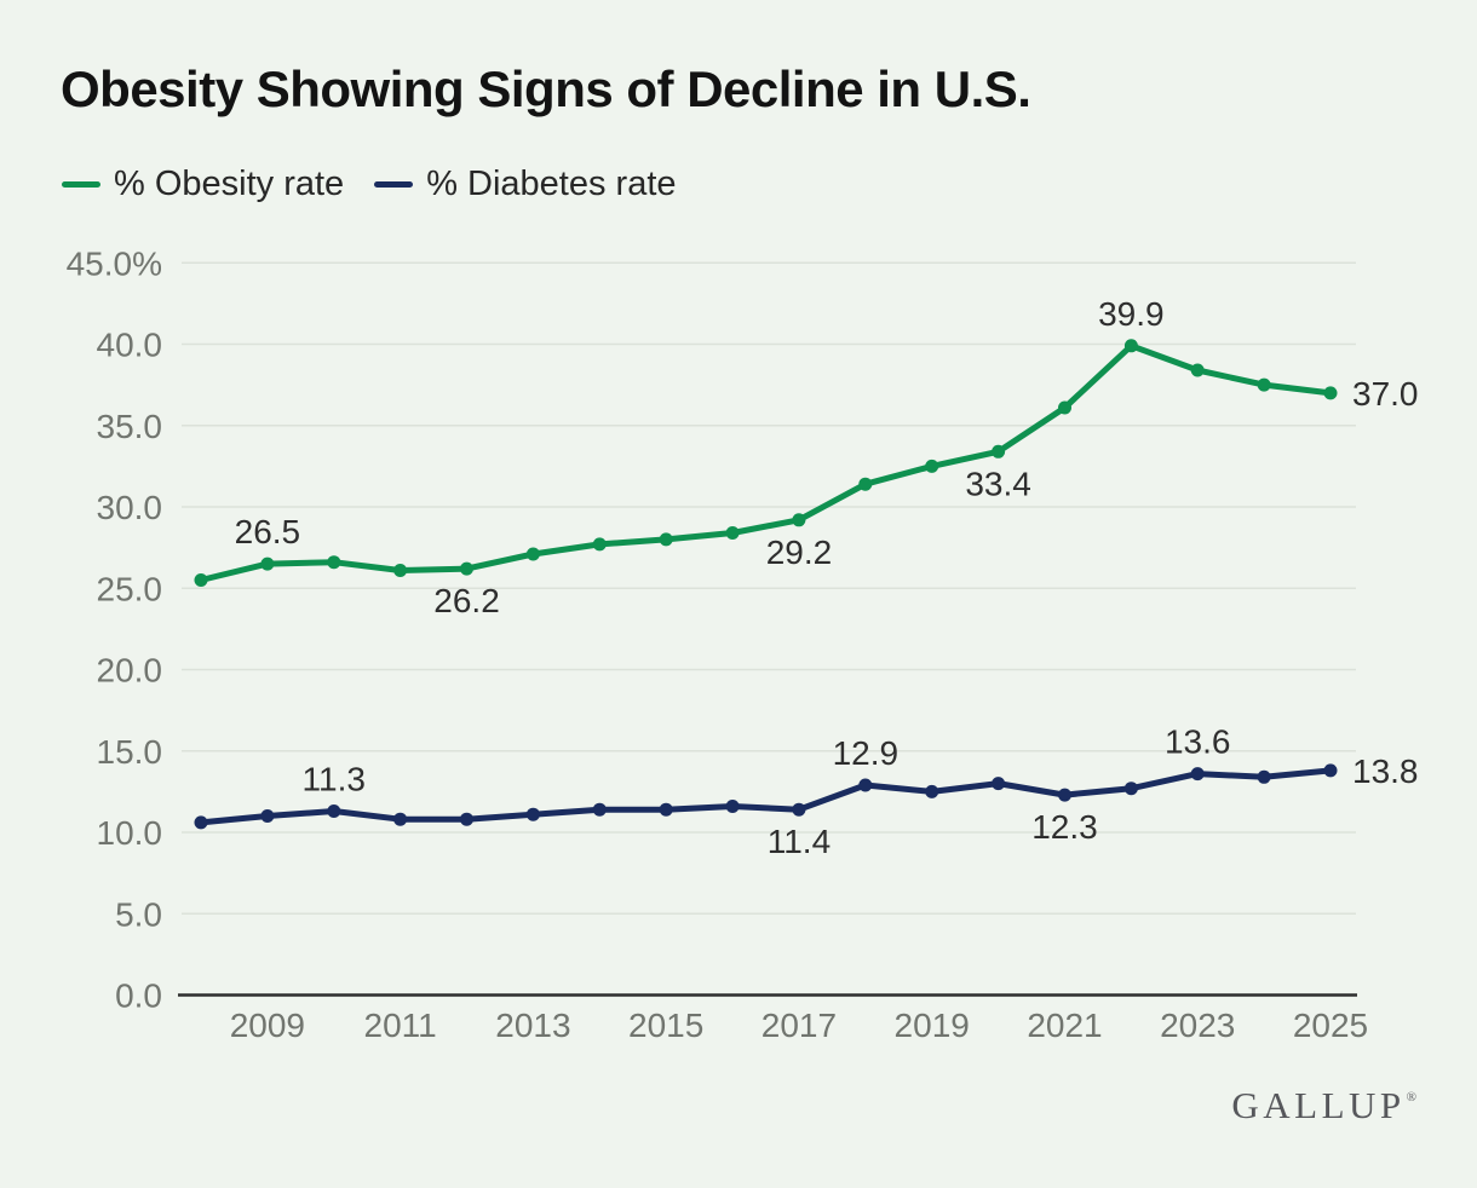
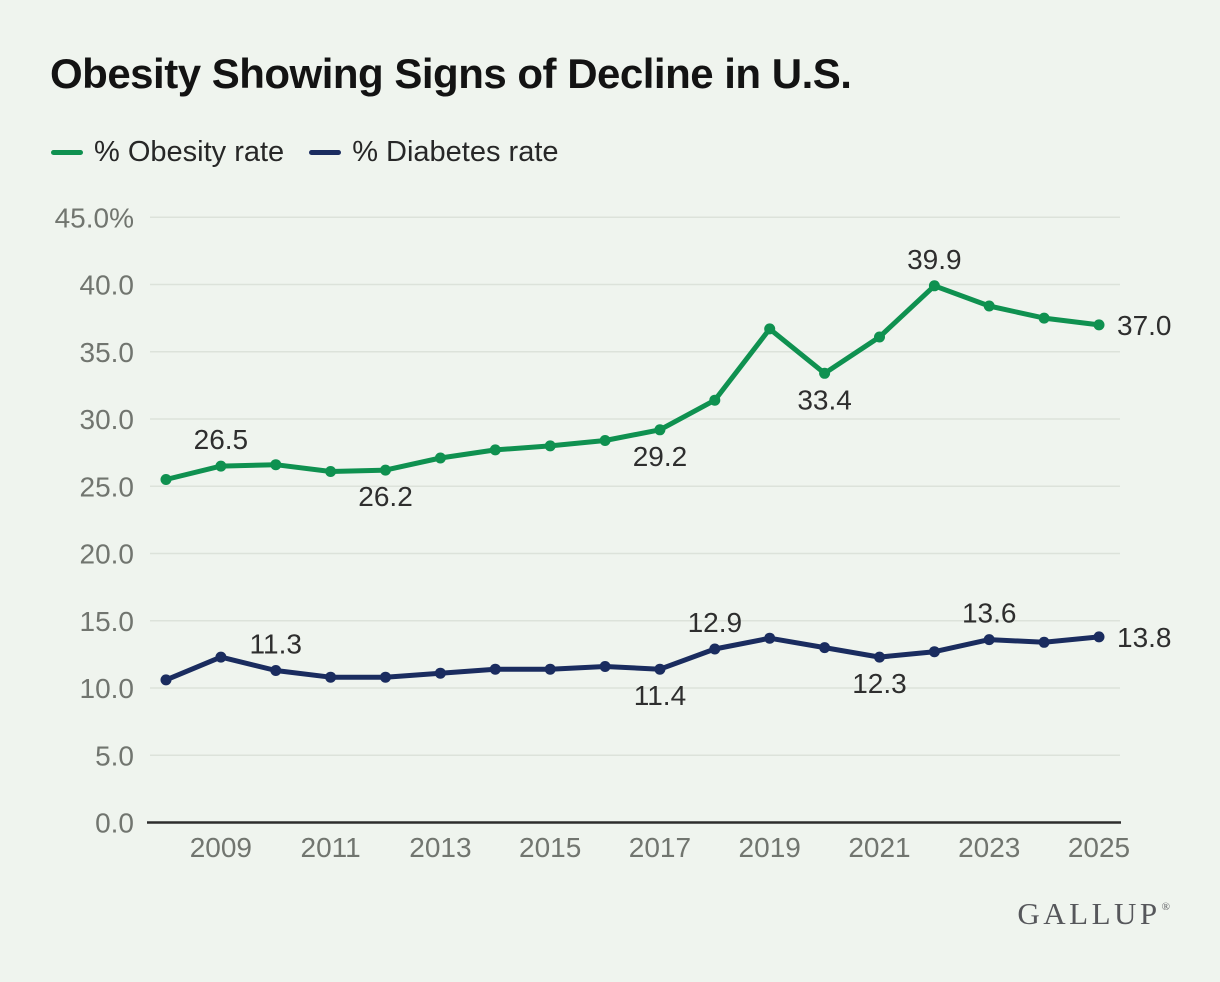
% Diabetes rate/2009: 11.0% -> 12.3%
% Obesity rate/2019: 32.5% -> 36.7%
% Diabetes rate/2019: 12.5% -> 13.7%
